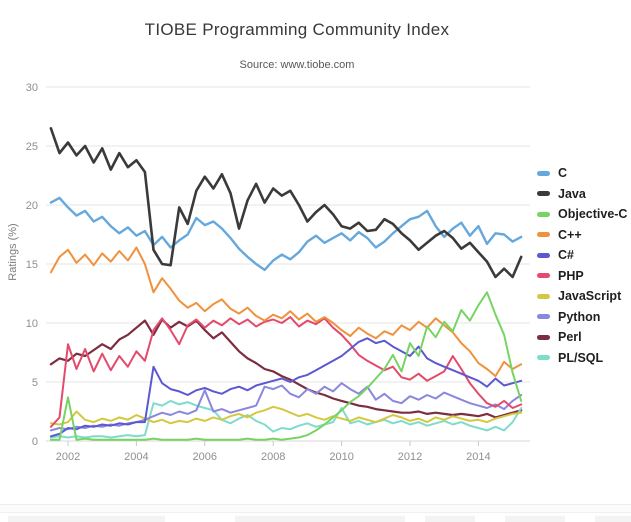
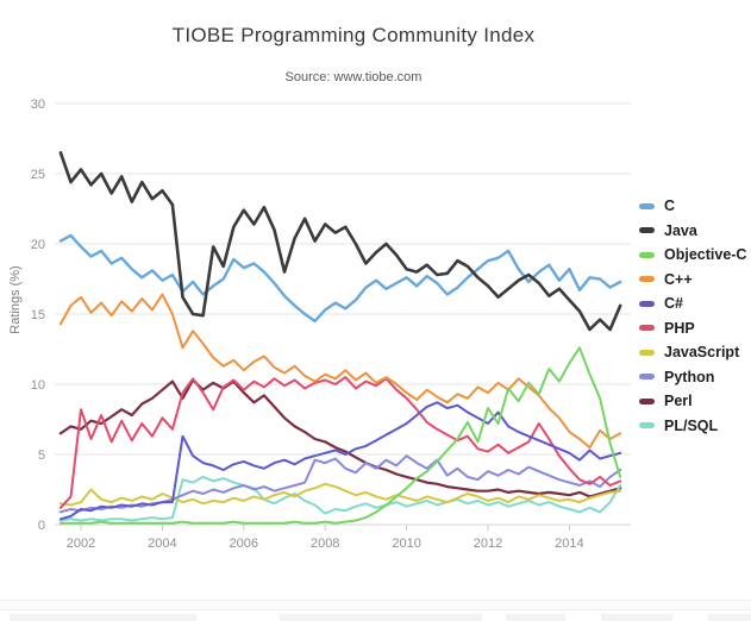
Objective-C/2002: 3.7 -> 0.1
Python/2006: 4.3 -> 2.8
PL/SQL/2010: 2.8 -> 1.3
